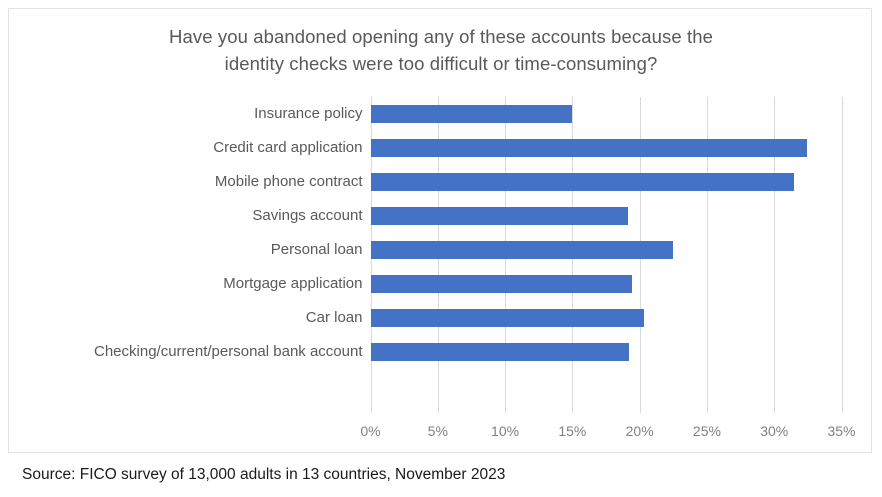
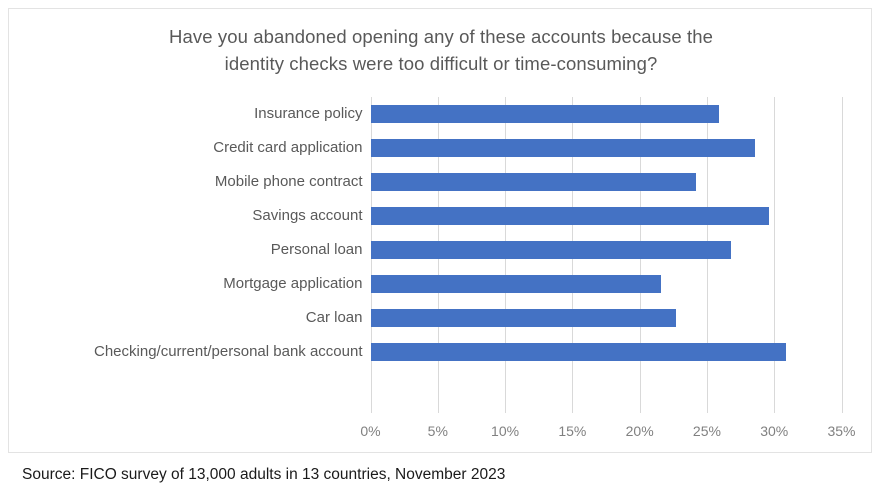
Insurance policy: 15.0% -> 25.9%
Credit card application: 32.4% -> 28.6%
Mobile phone contract: 31.5% -> 24.2%
Savings account: 19.1% -> 29.6%
Personal loan: 22.5% -> 26.8%
Mortgage application: 19.4% -> 21.6%
Car loan: 20.3% -> 22.7%
Checking/current/personal bank account: 19.2% -> 30.9%
